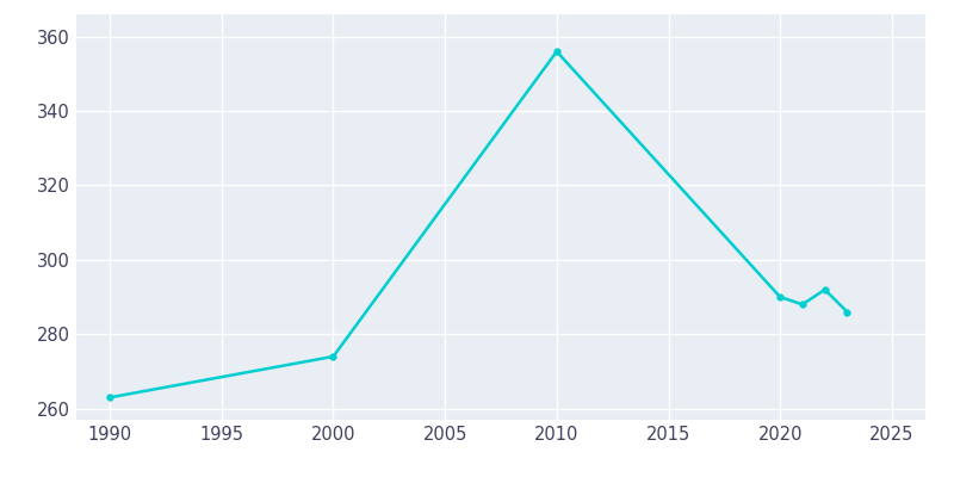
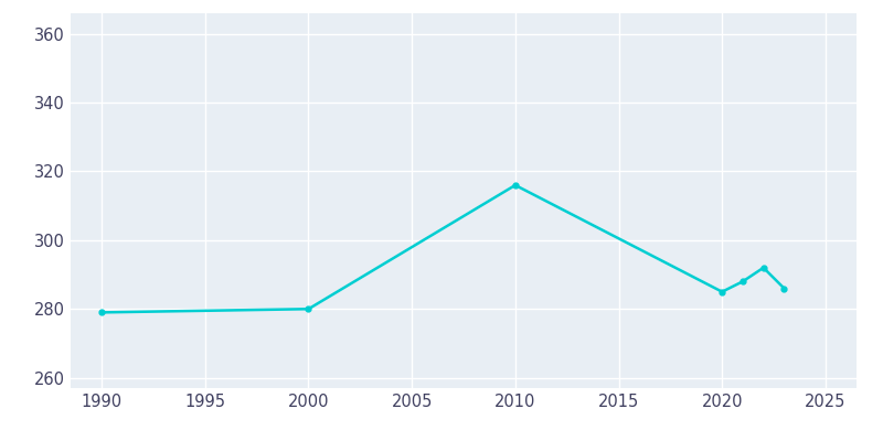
1990: 263 -> 279
2000: 274 -> 280
2010: 356 -> 316
2020: 290 -> 285
